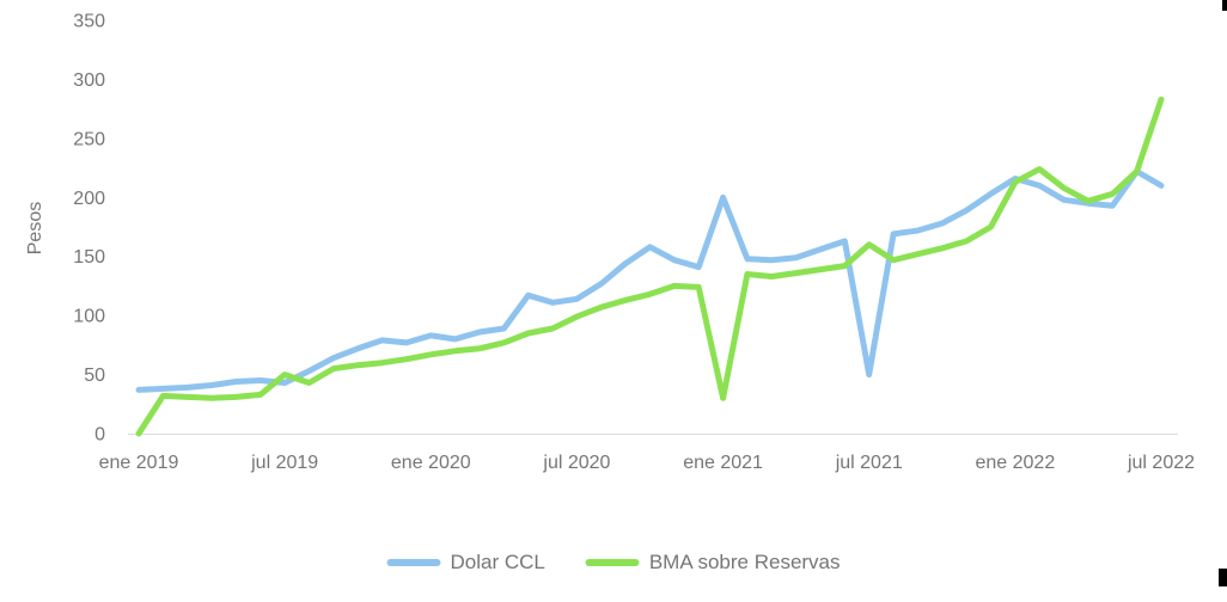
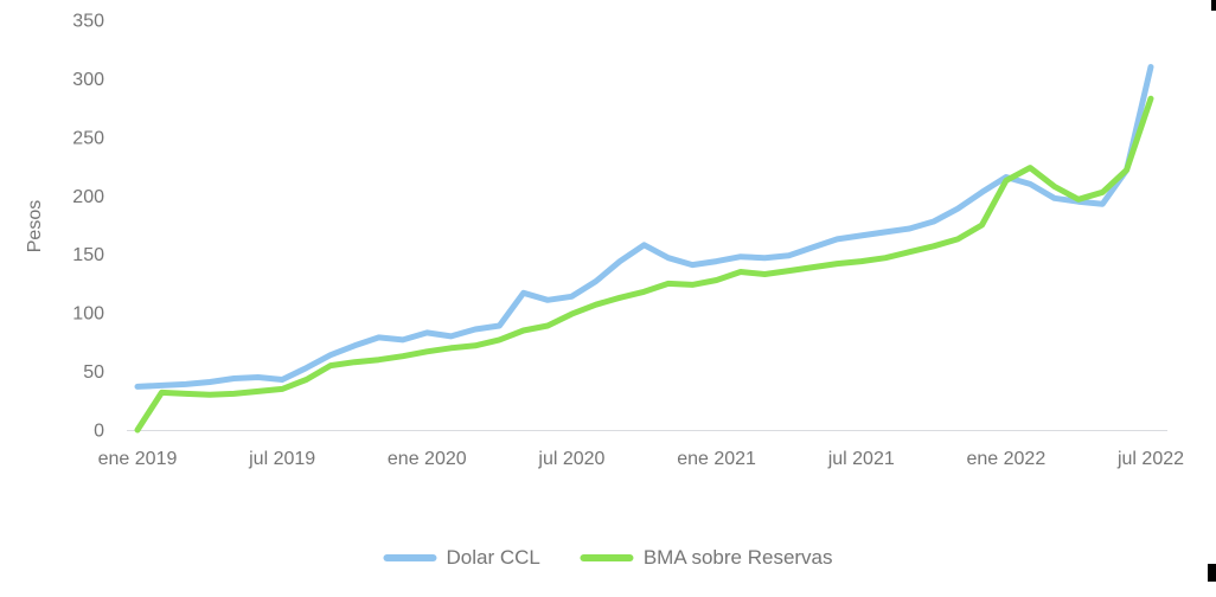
BMA sobre Reservas/jul 2019: 50 -> 40
Dolar CCL/ene 2021: 200 -> 140
BMA sobre Reservas/ene 2021: 30 -> 130
Dolar CCL/jul 2021: 50 -> 170
BMA sobre Reservas/jul 2021: 160 -> 140
Dolar CCL/jul 2022: 210 -> 310
